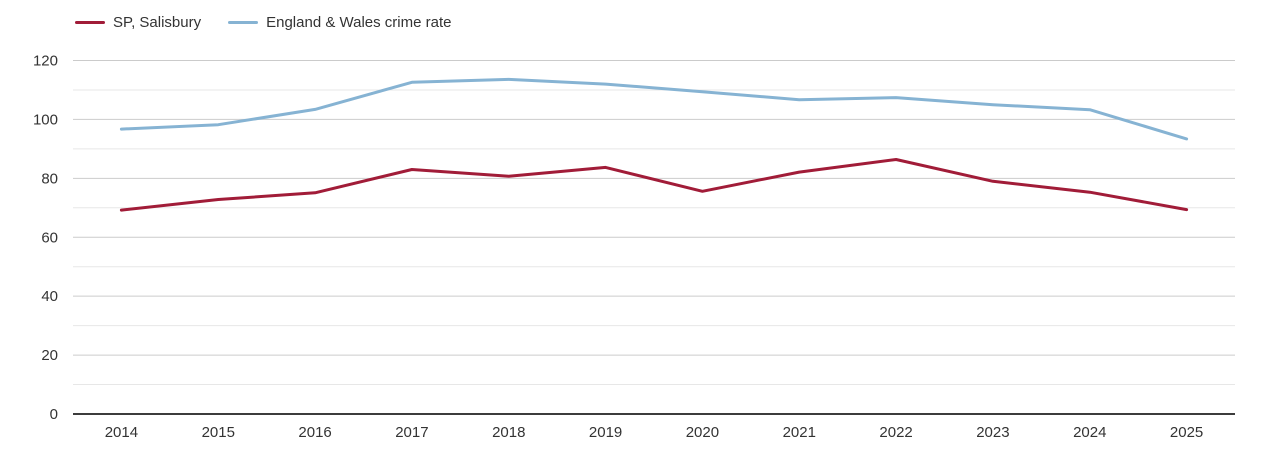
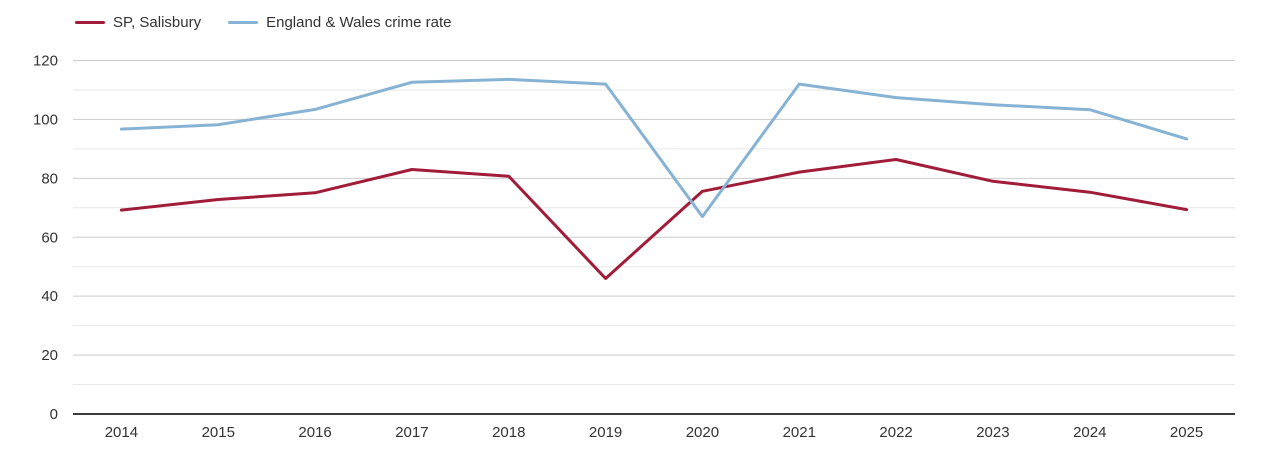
SP, Salisbury/2019: 84 -> 46
England & Wales crime rate/2020: 109 -> 67
England & Wales crime rate/2021: 107 -> 112
